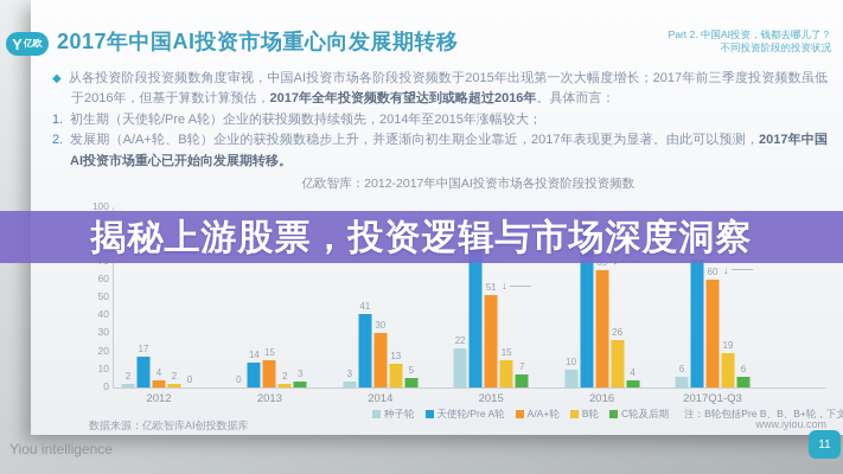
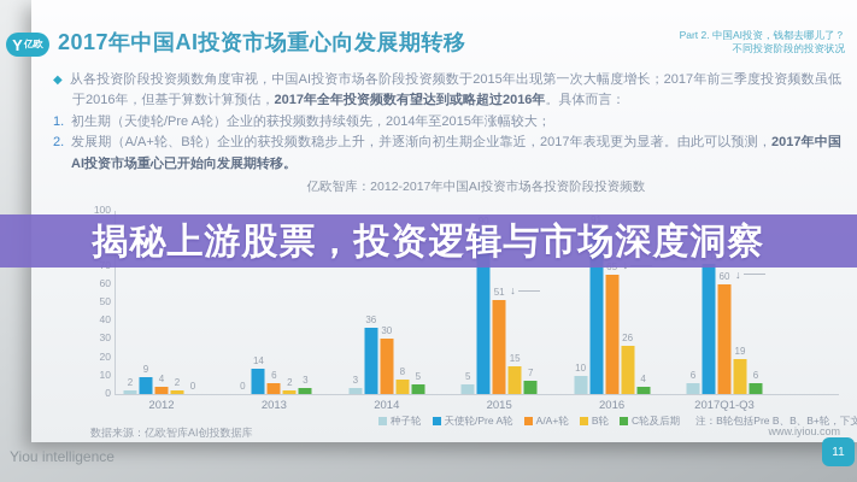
天使轮/Pre A轮/2012: 17 -> 9
A/A+轮/2013: 15 -> 6
天使轮/Pre A轮/2014: 41 -> 36
B轮/2014: 13 -> 8
种子轮/2015: 22 -> 5
